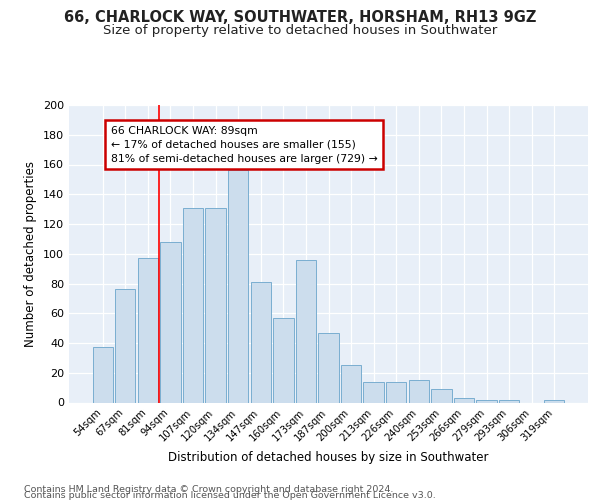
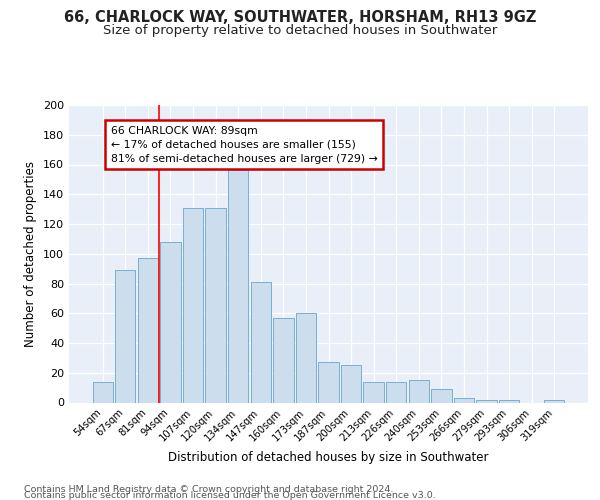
54sqm: 37 -> 14
67sqm: 76 -> 89
173sqm: 96 -> 60
187sqm: 47 -> 27
